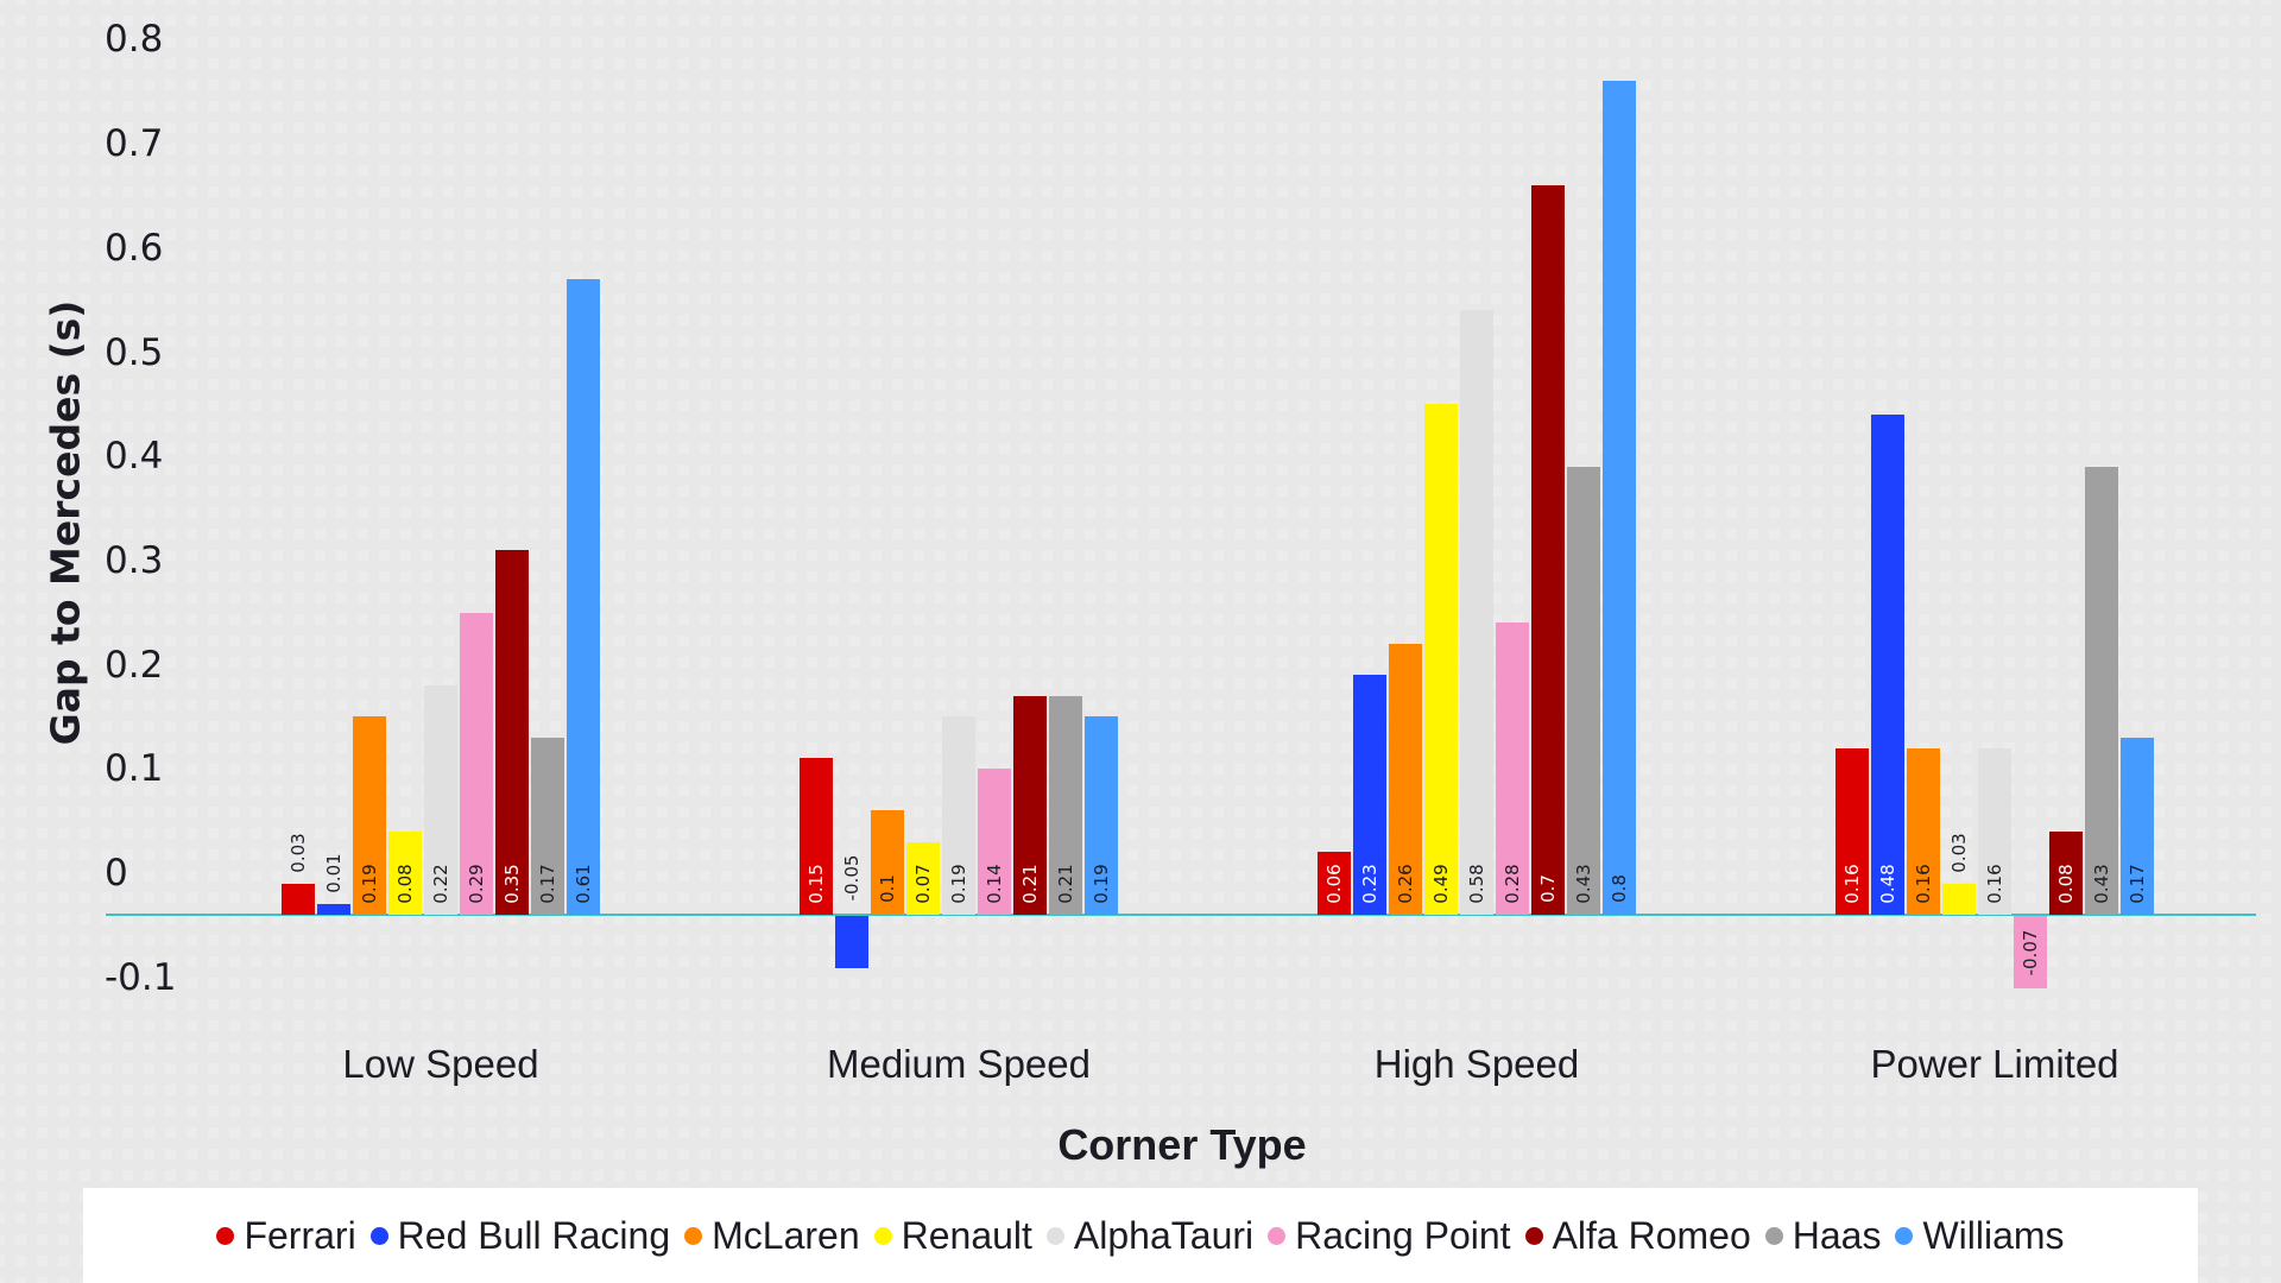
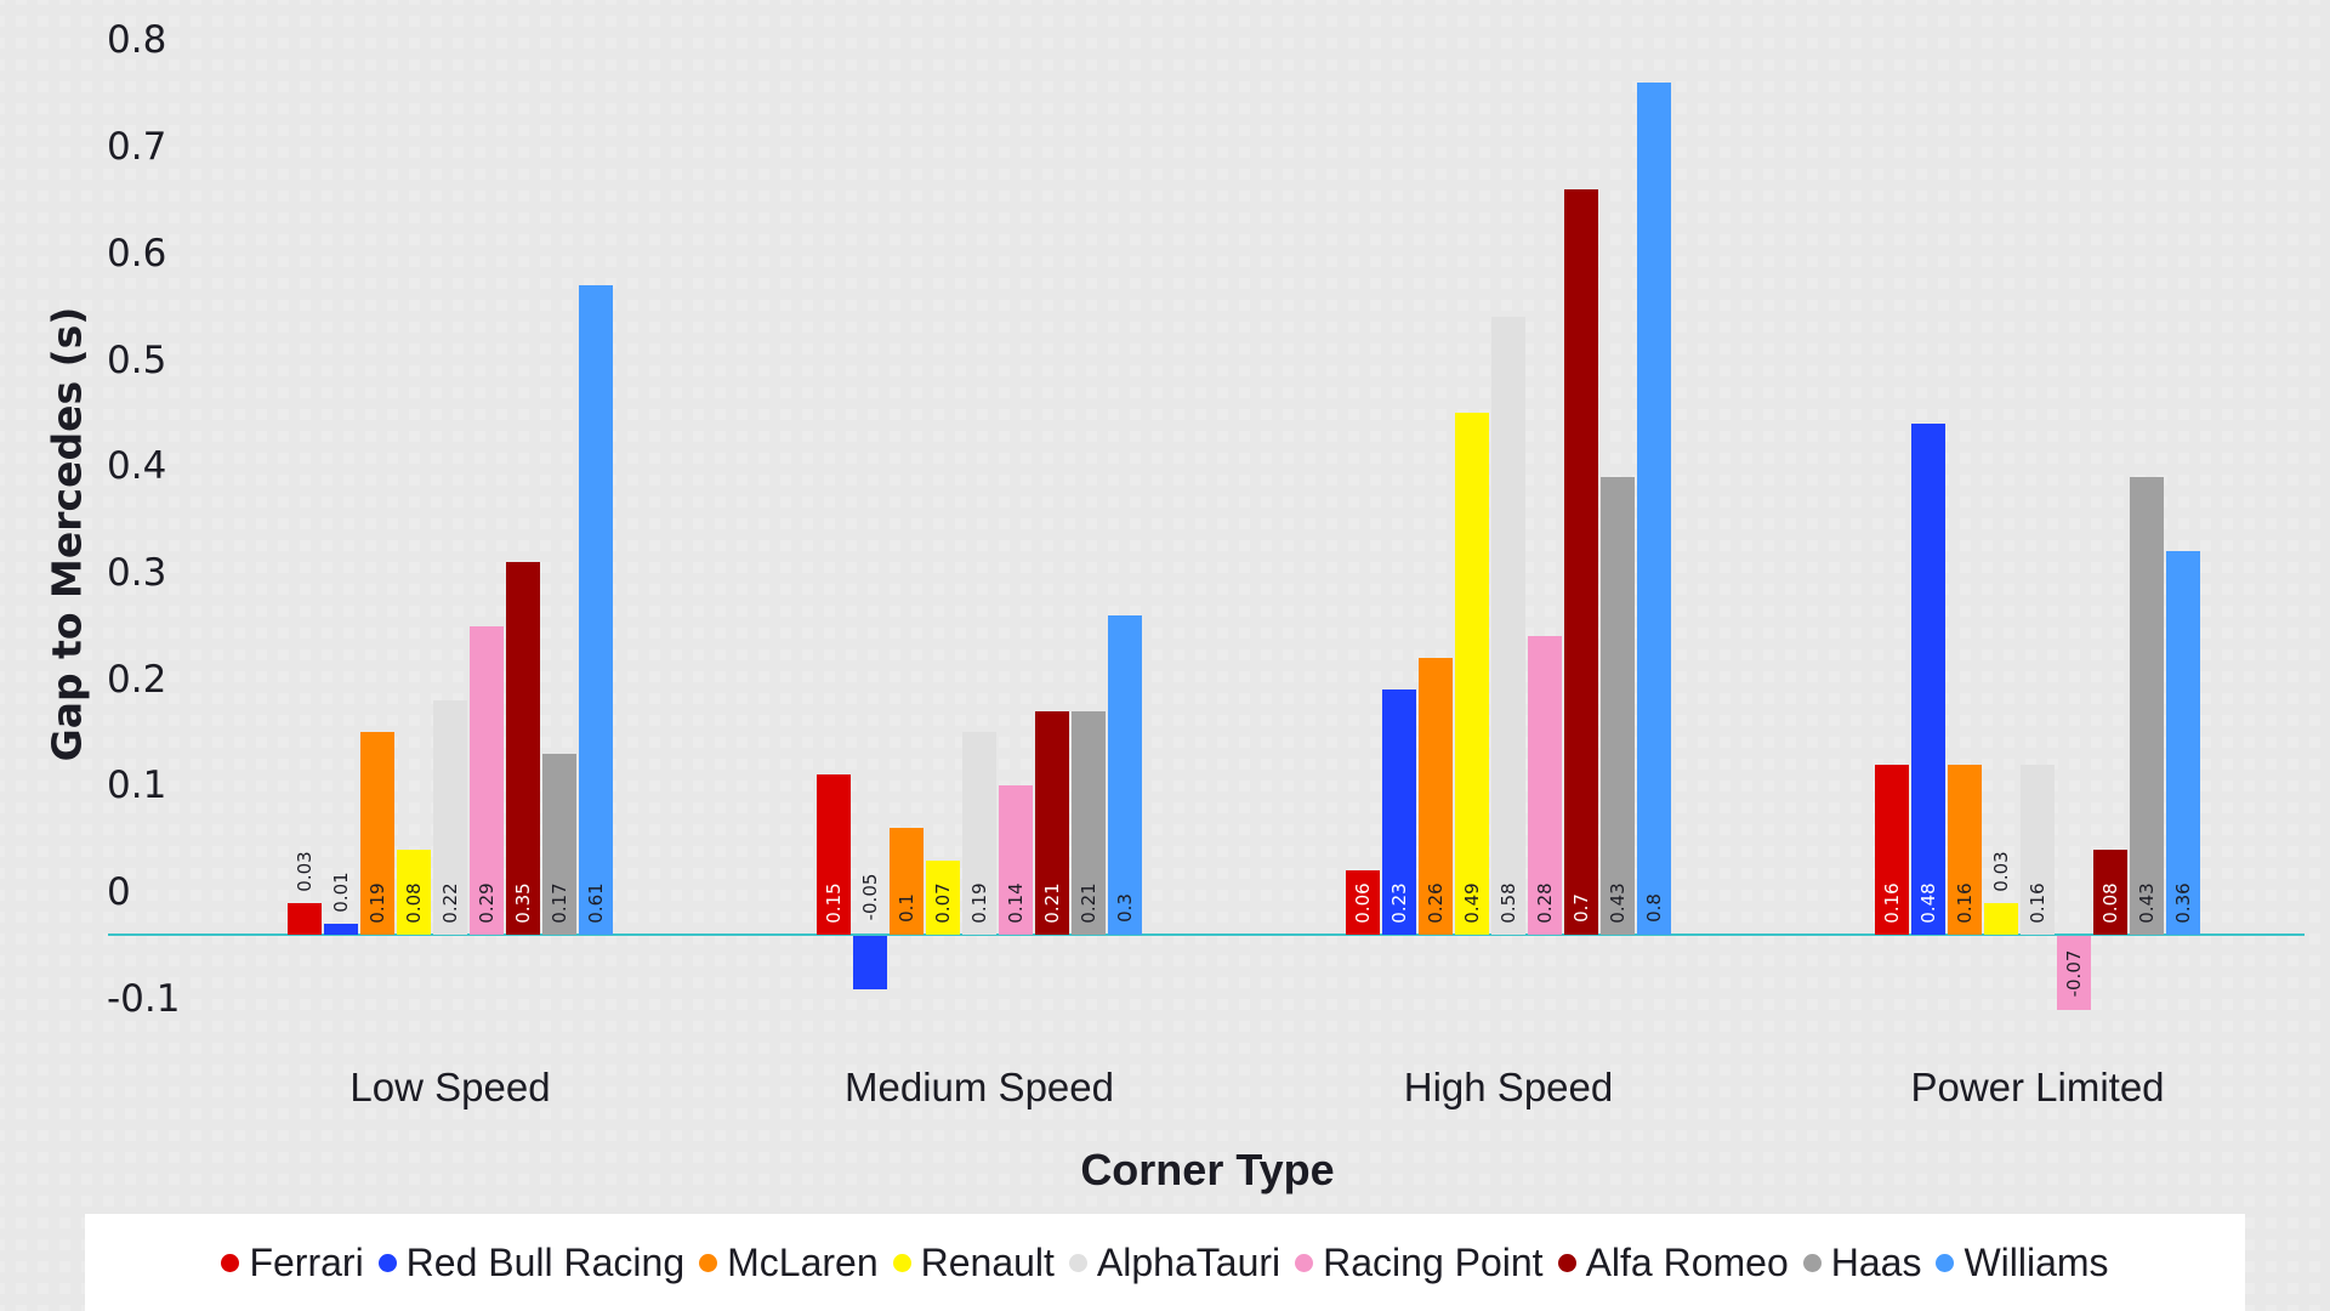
Williams/Medium Speed: 0.19 -> 0.3
Williams/Power Limited: 0.17 -> 0.36
